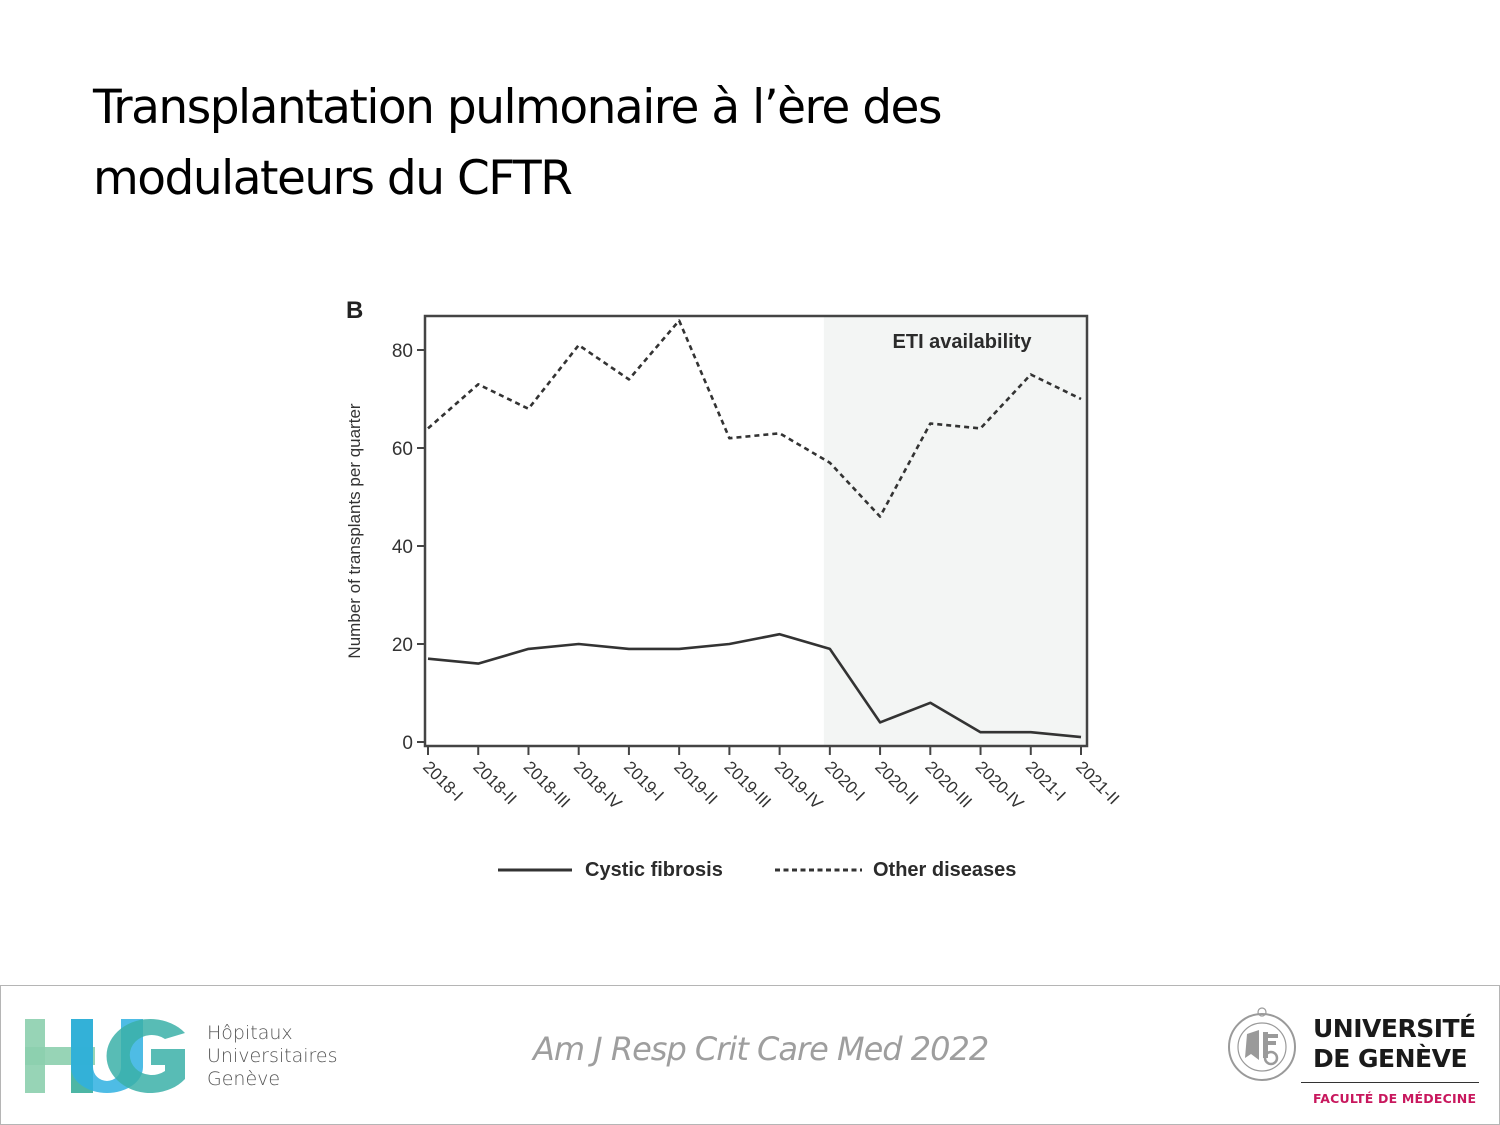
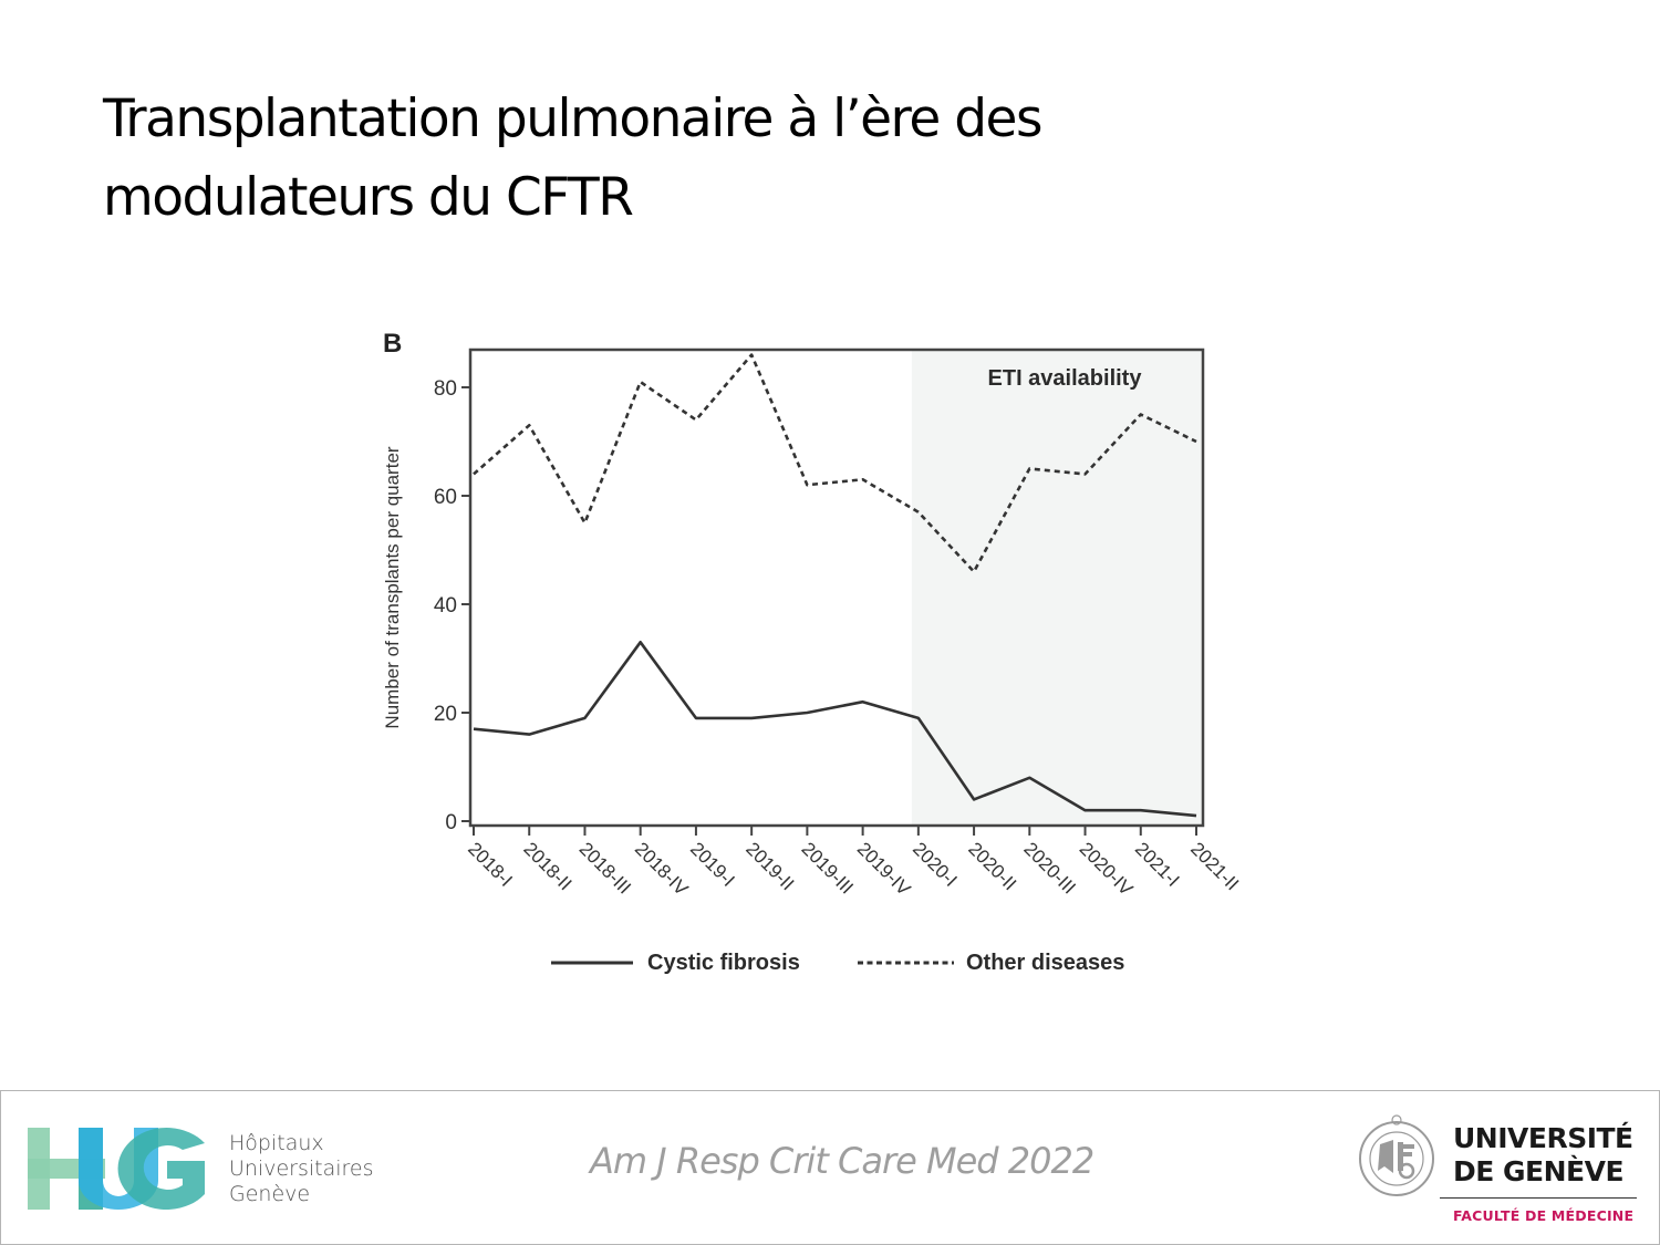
Other diseases/2018-III: 68 -> 55
Cystic fibrosis/2018-IV: 20 -> 33
